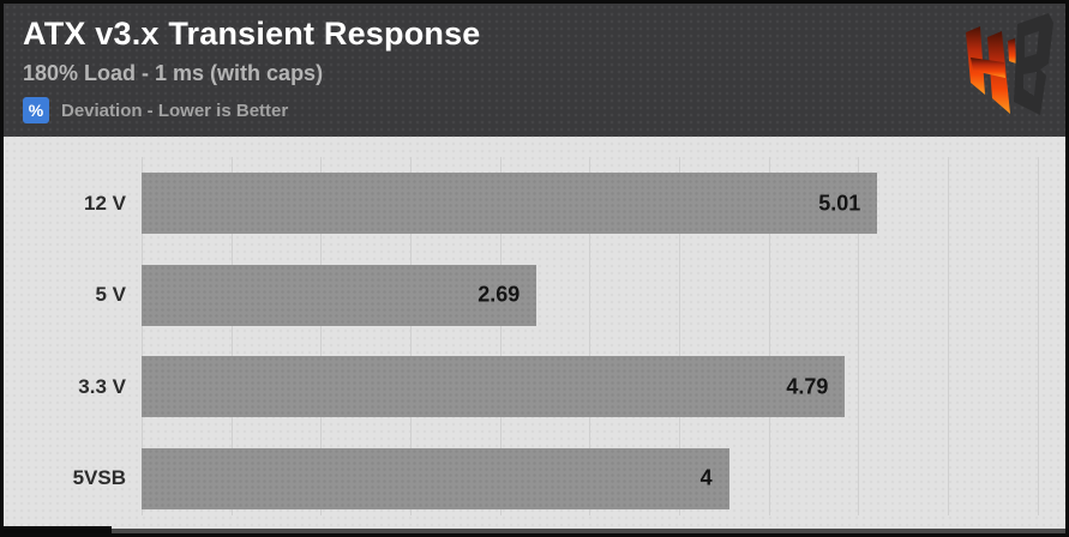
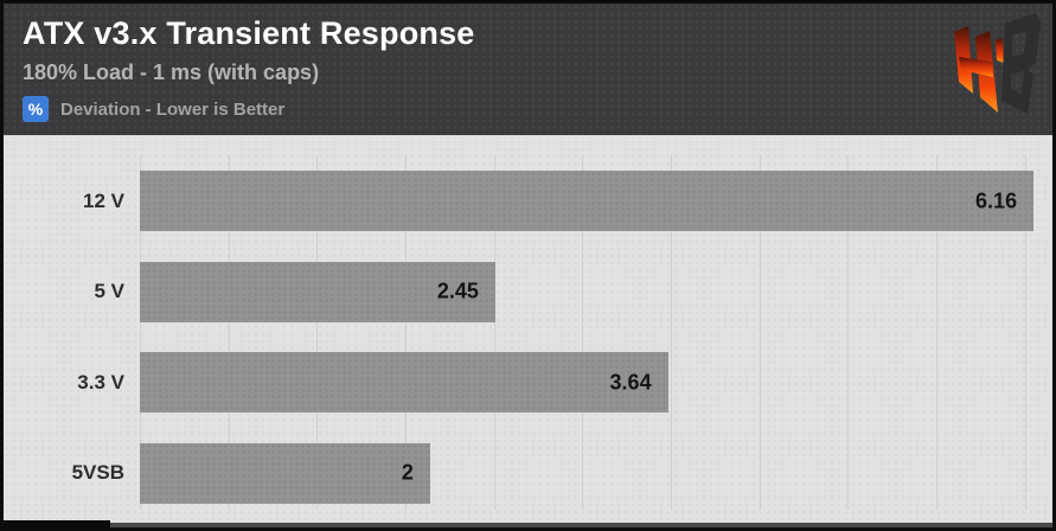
12 V: 5.01 -> 6.16
5 V: 2.69 -> 2.45
3.3 V: 4.79 -> 3.64
5VSB: 4 -> 2
